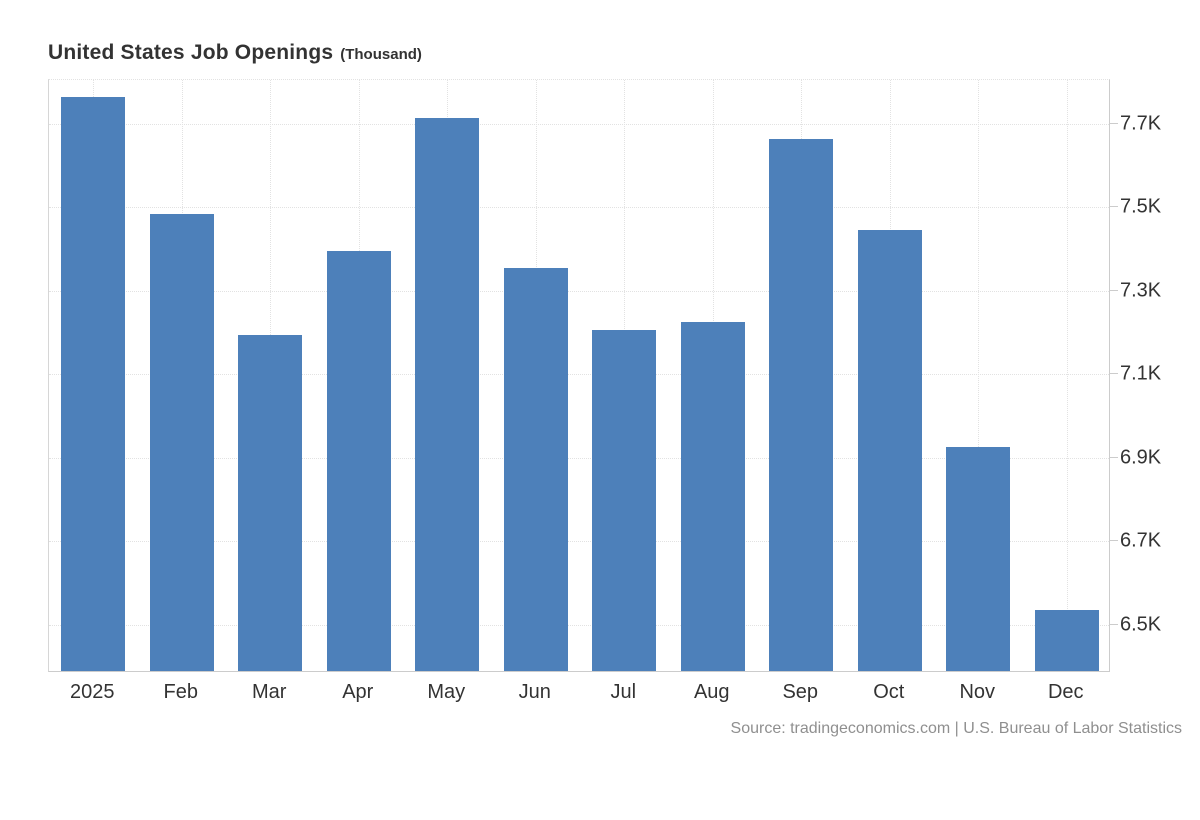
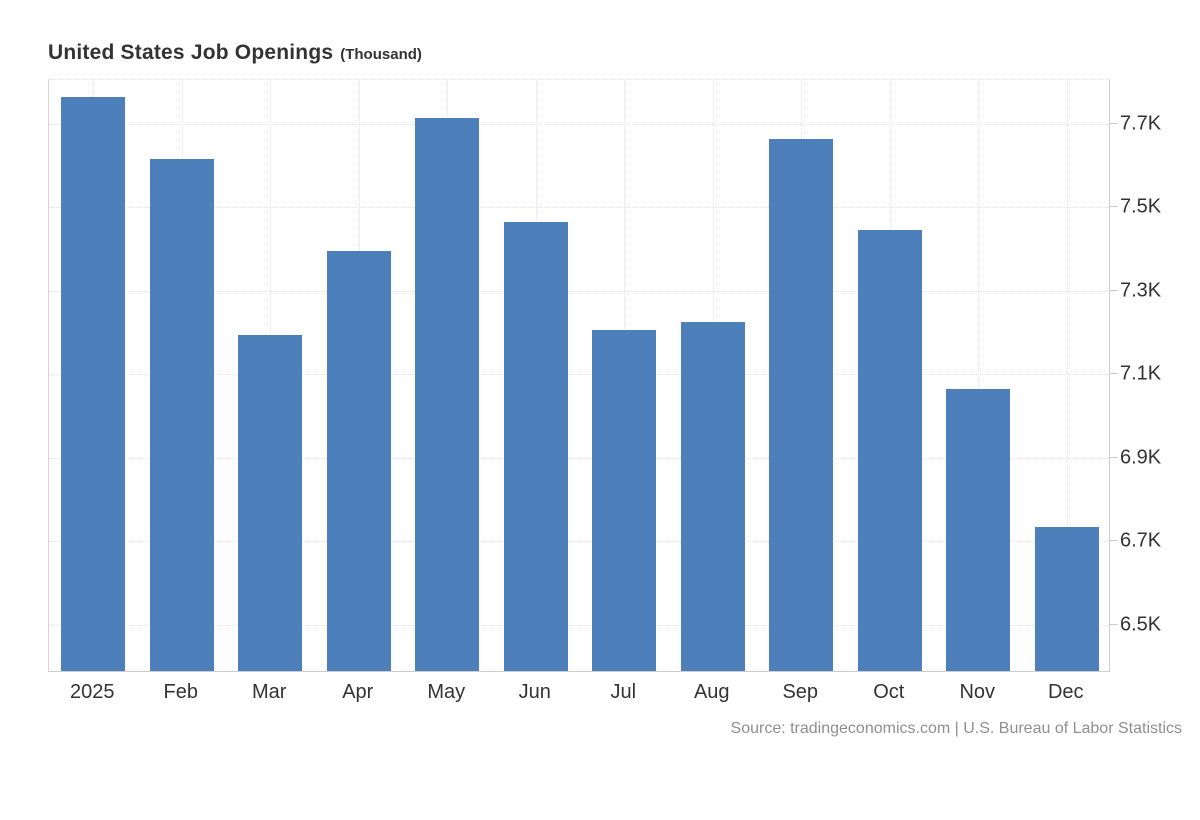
Feb: 7.48K -> 7.61K
Jun: 7.35K -> 7.46K
Nov: 6.92K -> 7.06K
Dec: 6.53K -> 6.73K
